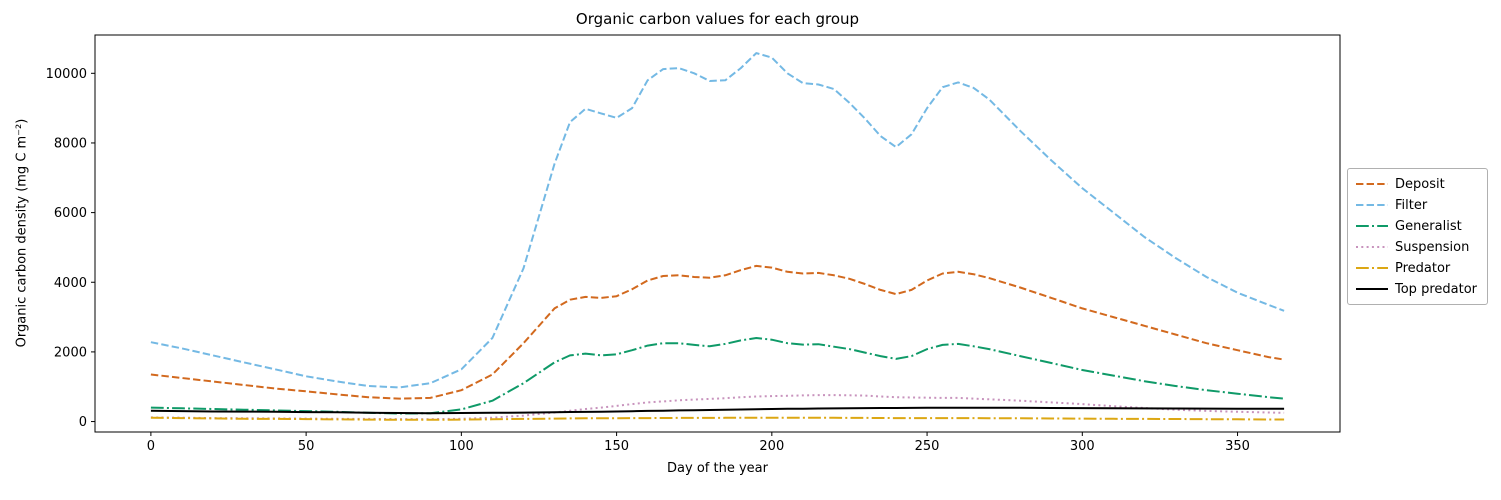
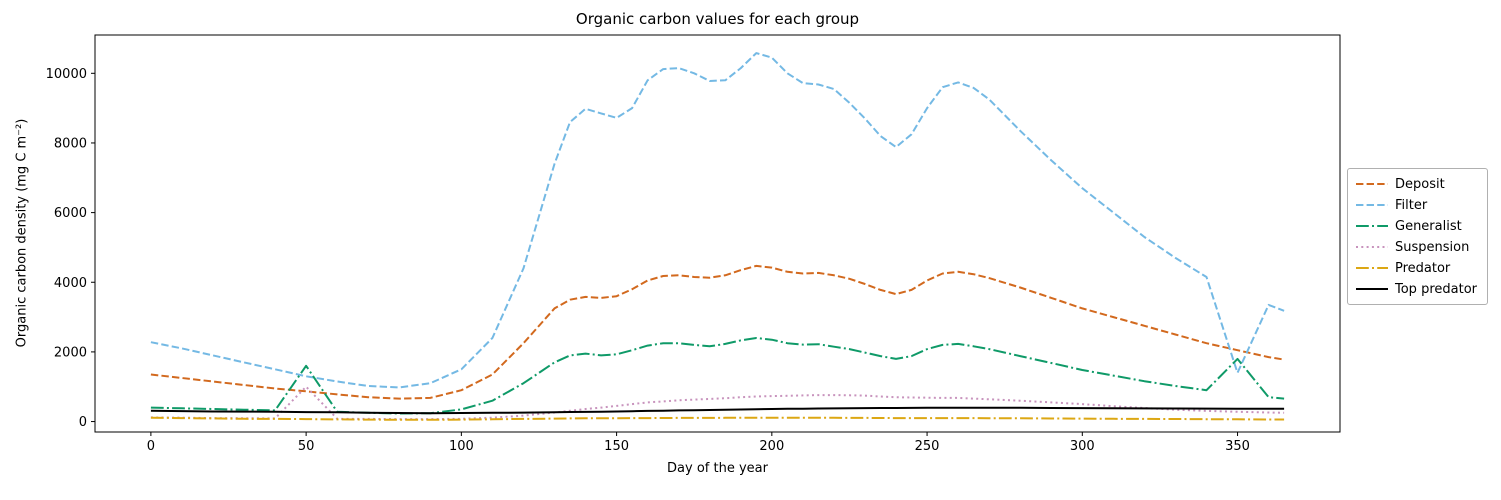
Generalist/50: 300 -> 1600
Suspension/50: 100 -> 1000
Filter/350: 3700 -> 1400
Generalist/350: 800 -> 1800
